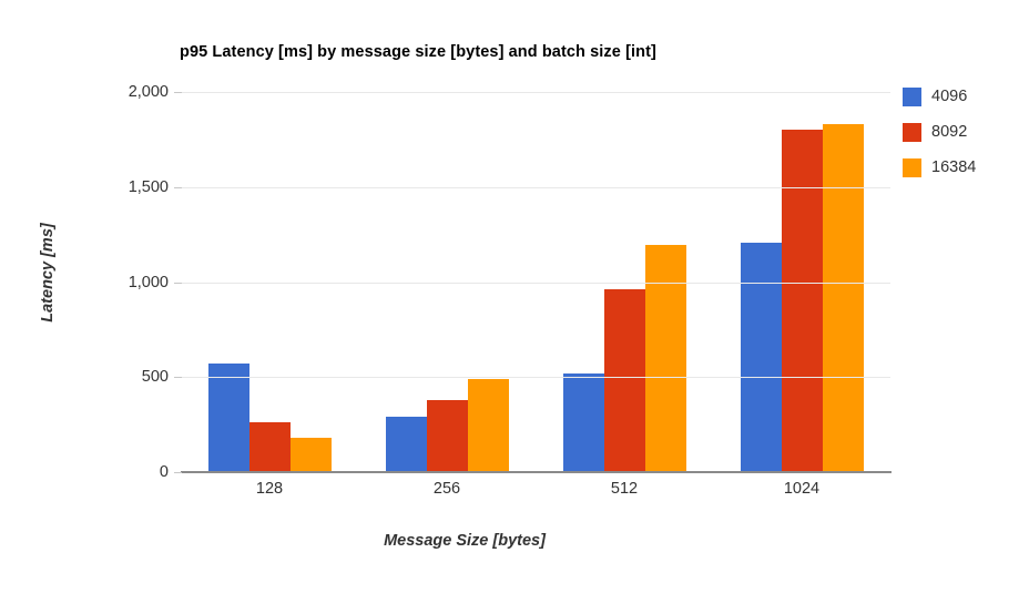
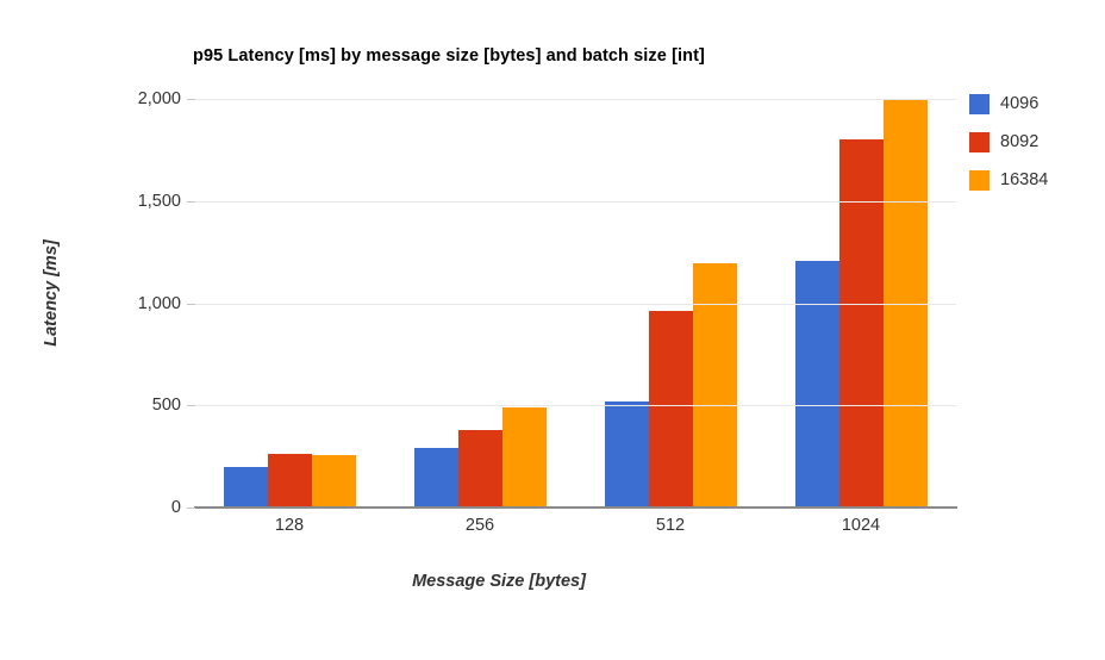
4096/128: 570 -> 200
16384/128: 180 -> 260
16384/1024: 1830 -> 2000
